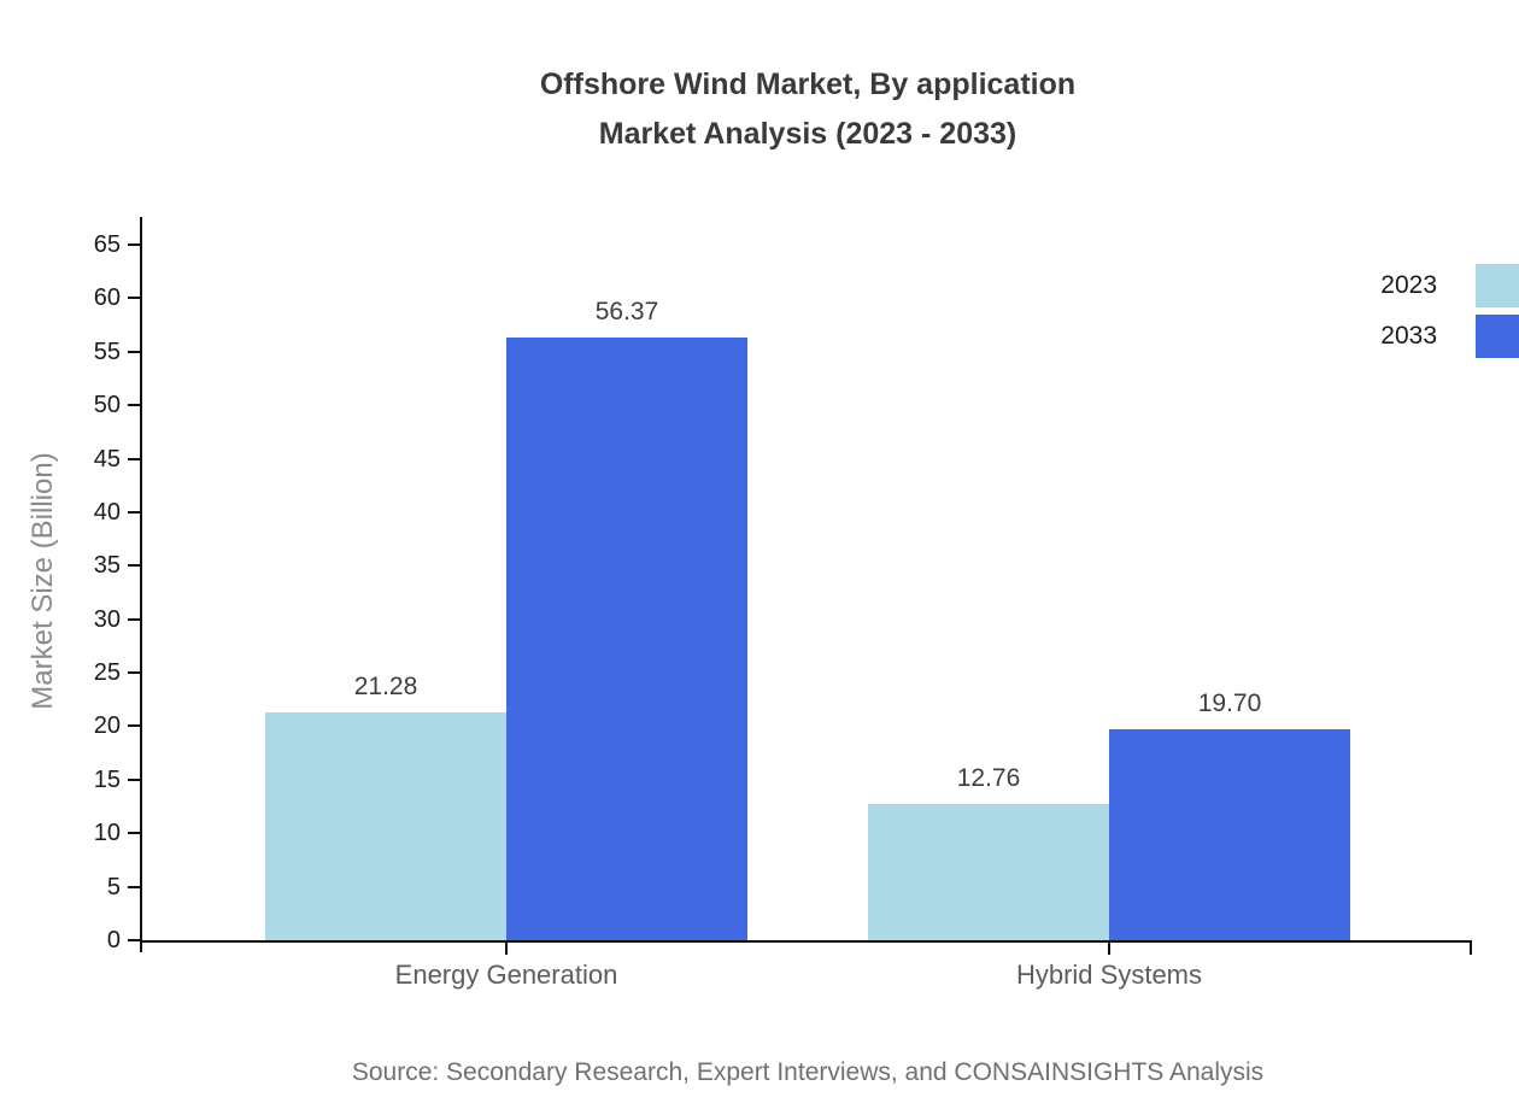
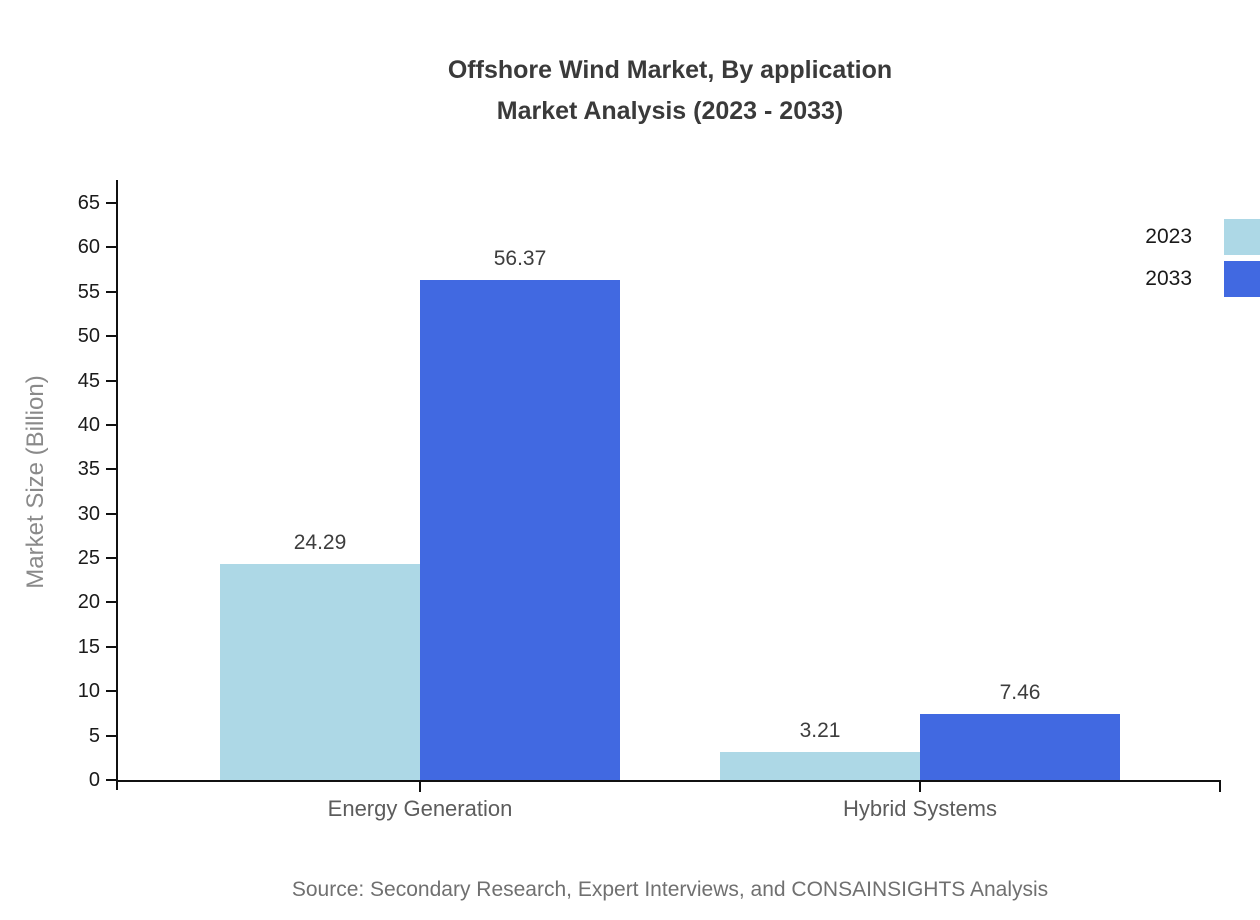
2023/Energy Generation: 21.28 -> 24.29
2023/Hybrid Systems: 12.76 -> 3.21
2033/Hybrid Systems: 19.70 -> 7.46
